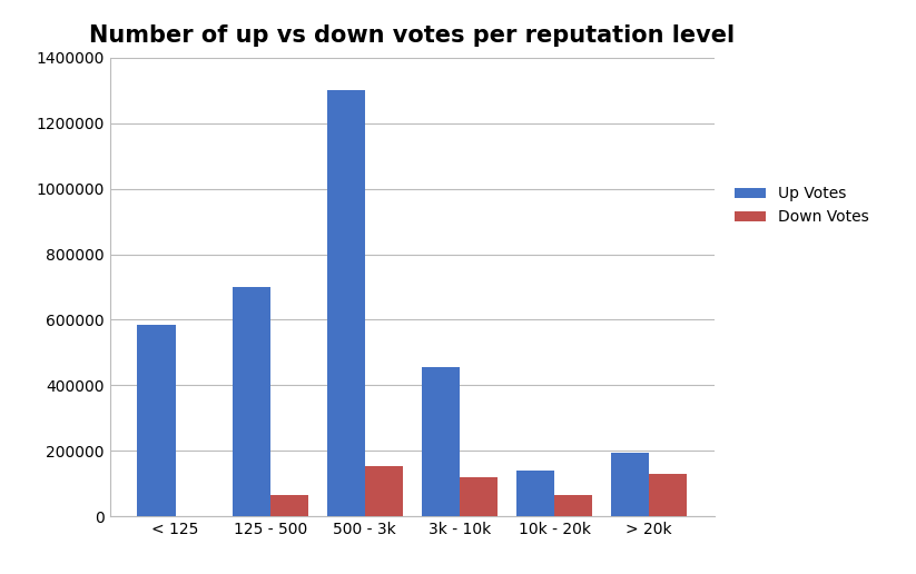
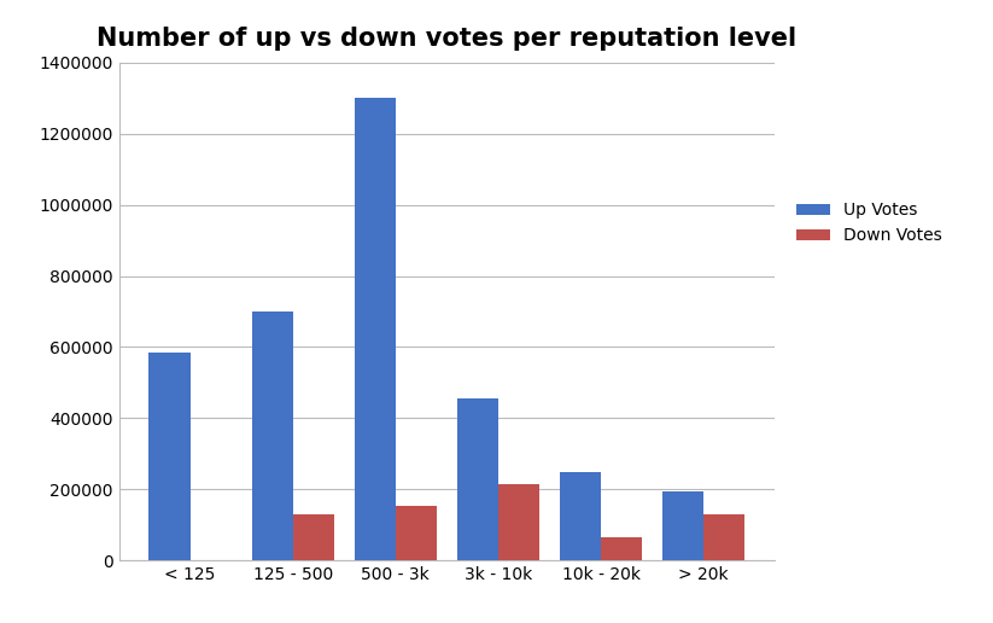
Down Votes/125 - 500: 65000 -> 130000
Down Votes/3k - 10k: 120000 -> 215000
Up Votes/10k - 20k: 140000 -> 250000
